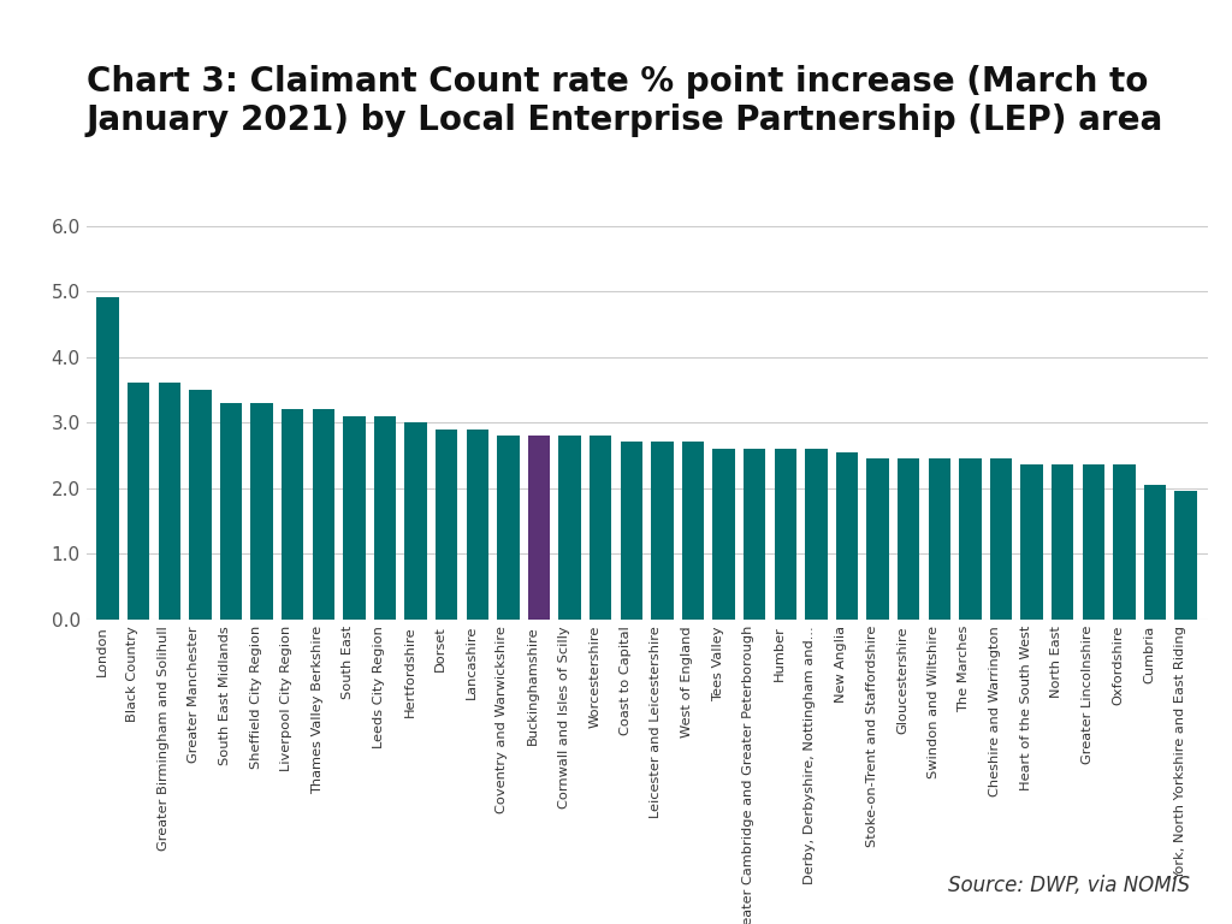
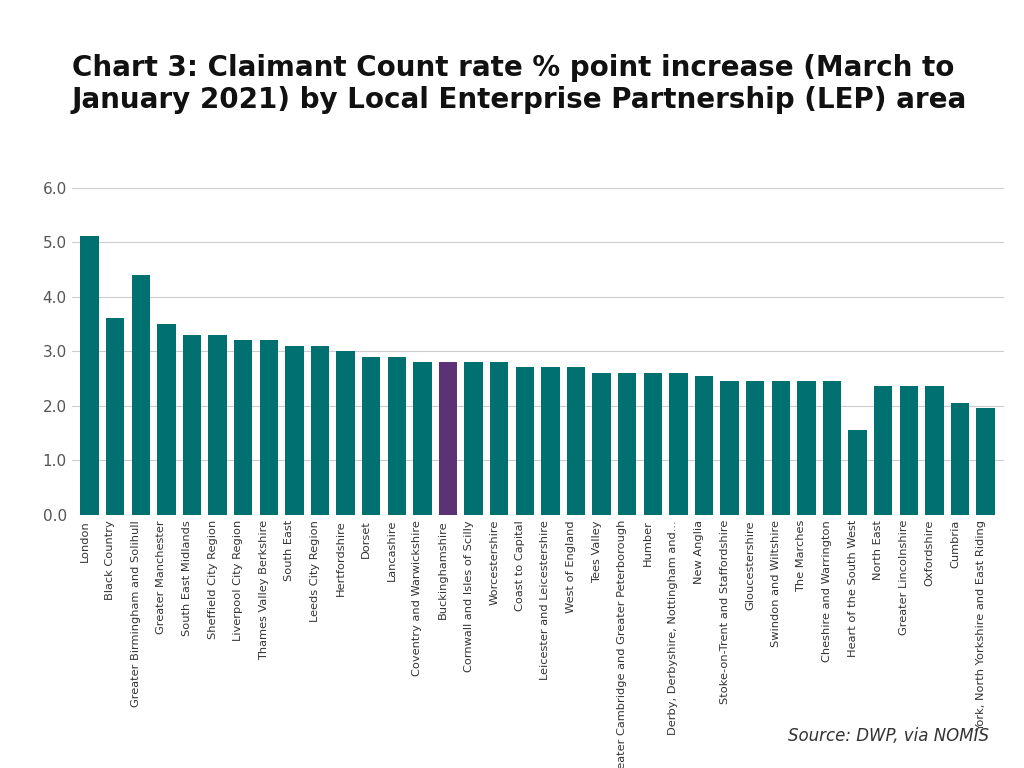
London: 4.90 -> 5.12
Greater Birmingham and Solihull: 3.60 -> 4.40
Heart of the South West: 2.35 -> 1.56
